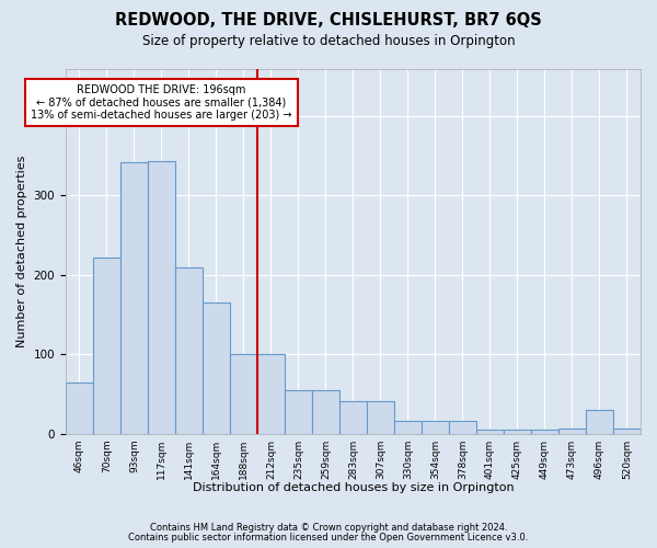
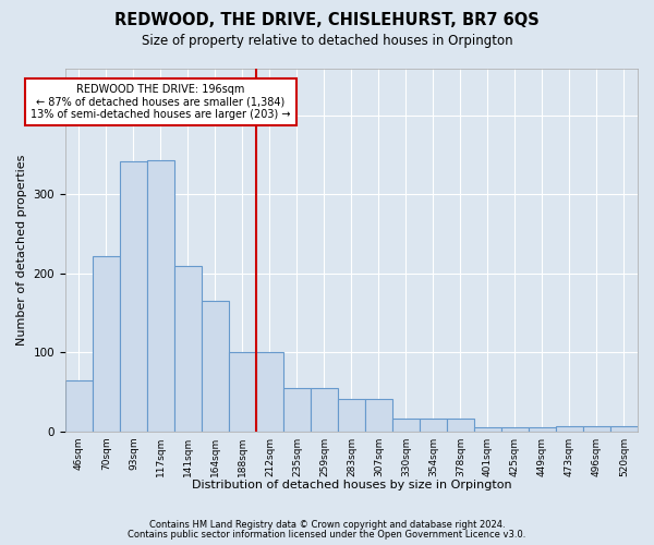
496sqm: 30 -> 7
